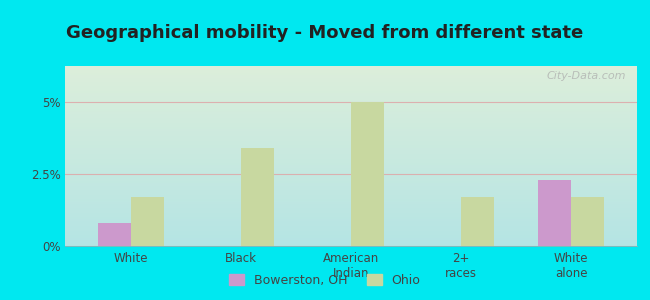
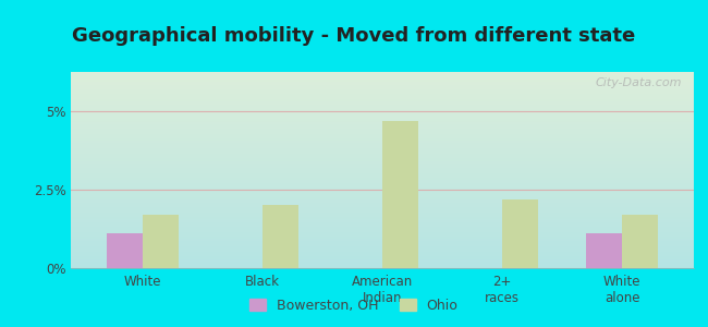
Bowerston, OH/White: 0.8% -> 1.1%
Ohio/Black: 3.4% -> 2.0%
Ohio/American Indian: 5.0% -> 4.7%
Ohio/2+ races: 1.7% -> 2.2%
Bowerston, OH/White alone: 2.3% -> 1.1%
